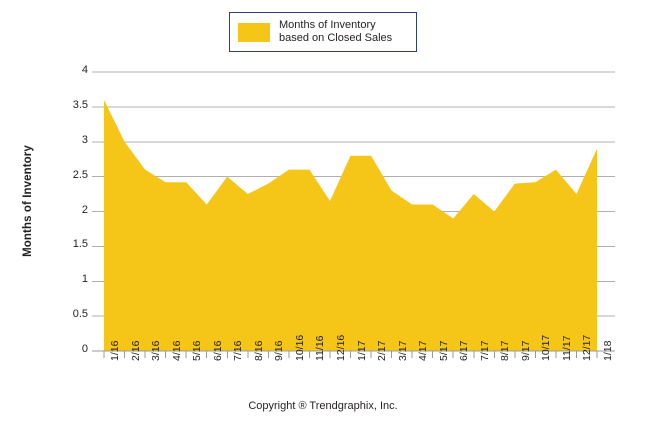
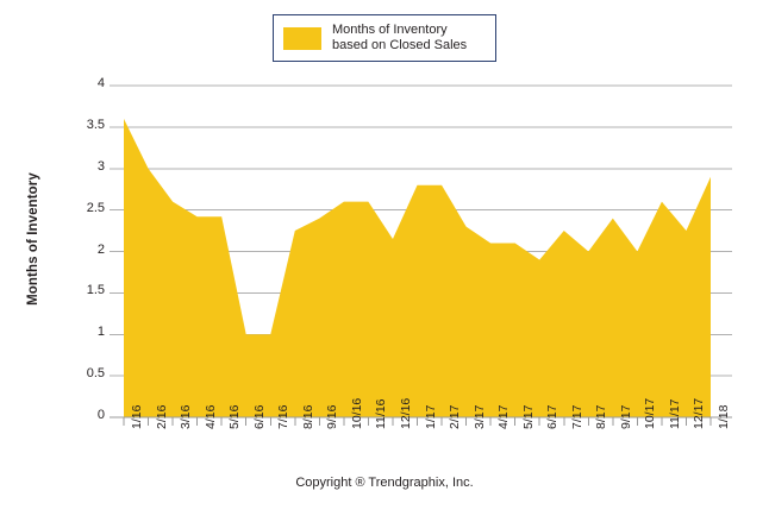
6/16: 2.1 -> 1.0
7/16: 2.5 -> 1.0
10/17: 2.4 -> 2.0
